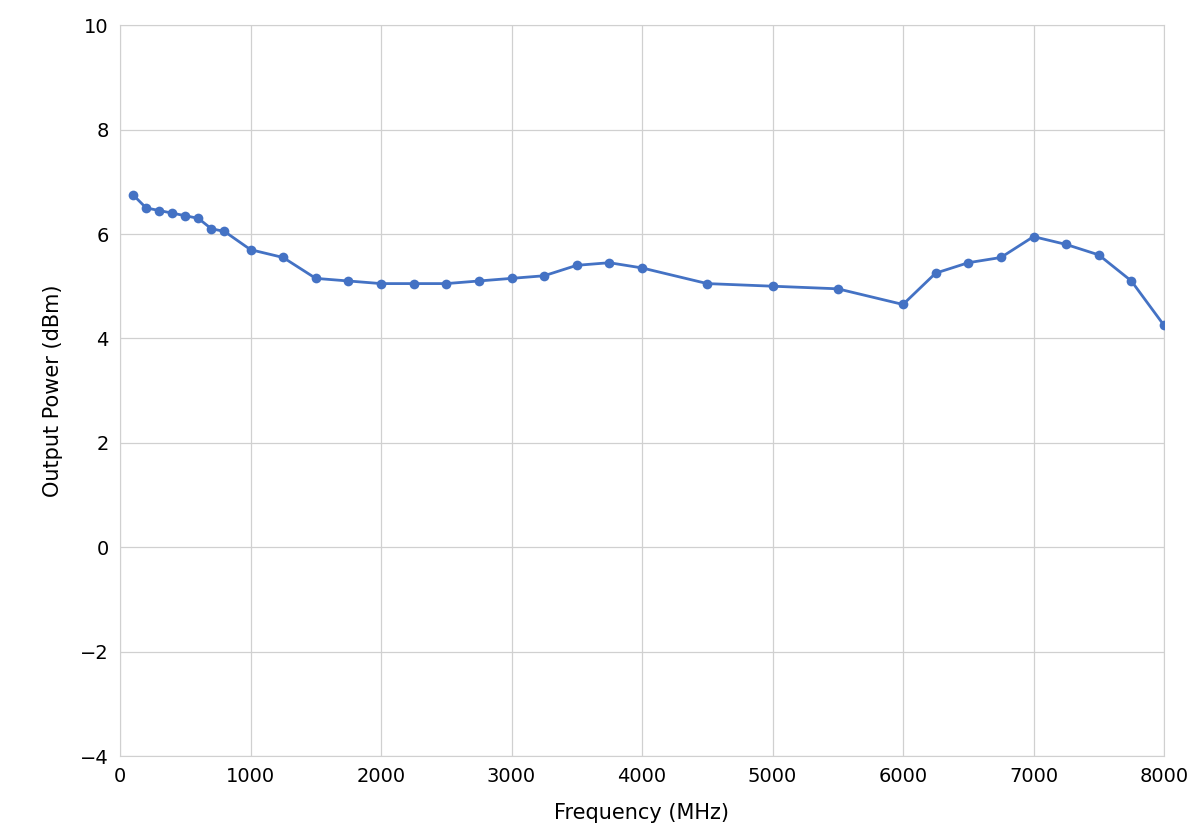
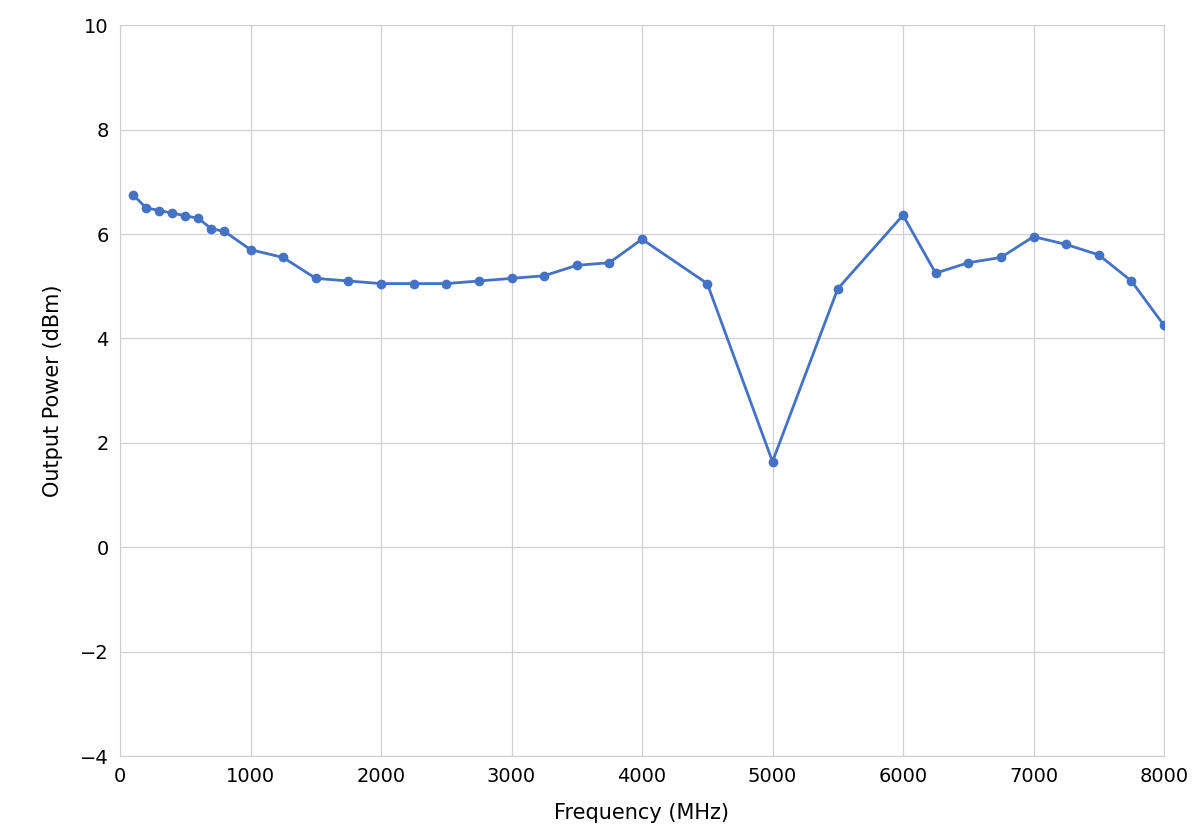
4000: 5.35 -> 5.90
5000: 5.00 -> 1.64
6000: 4.65 -> 6.36
